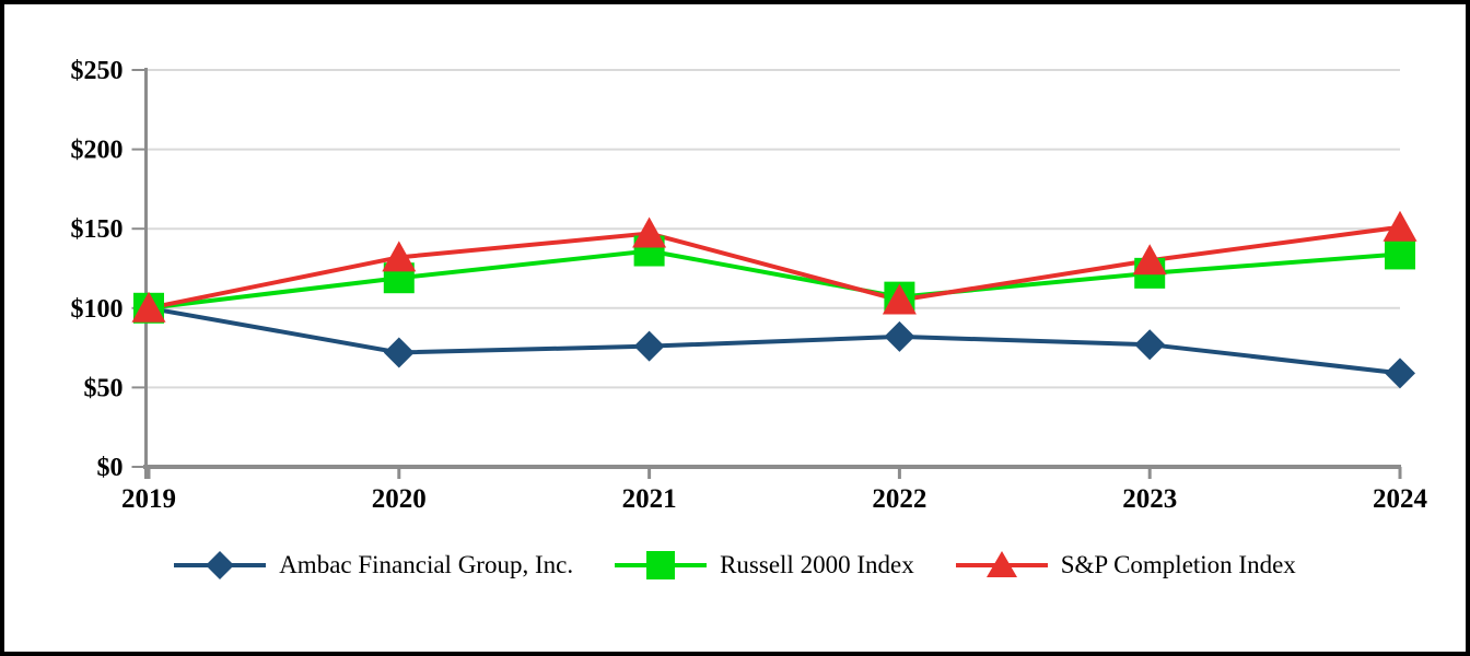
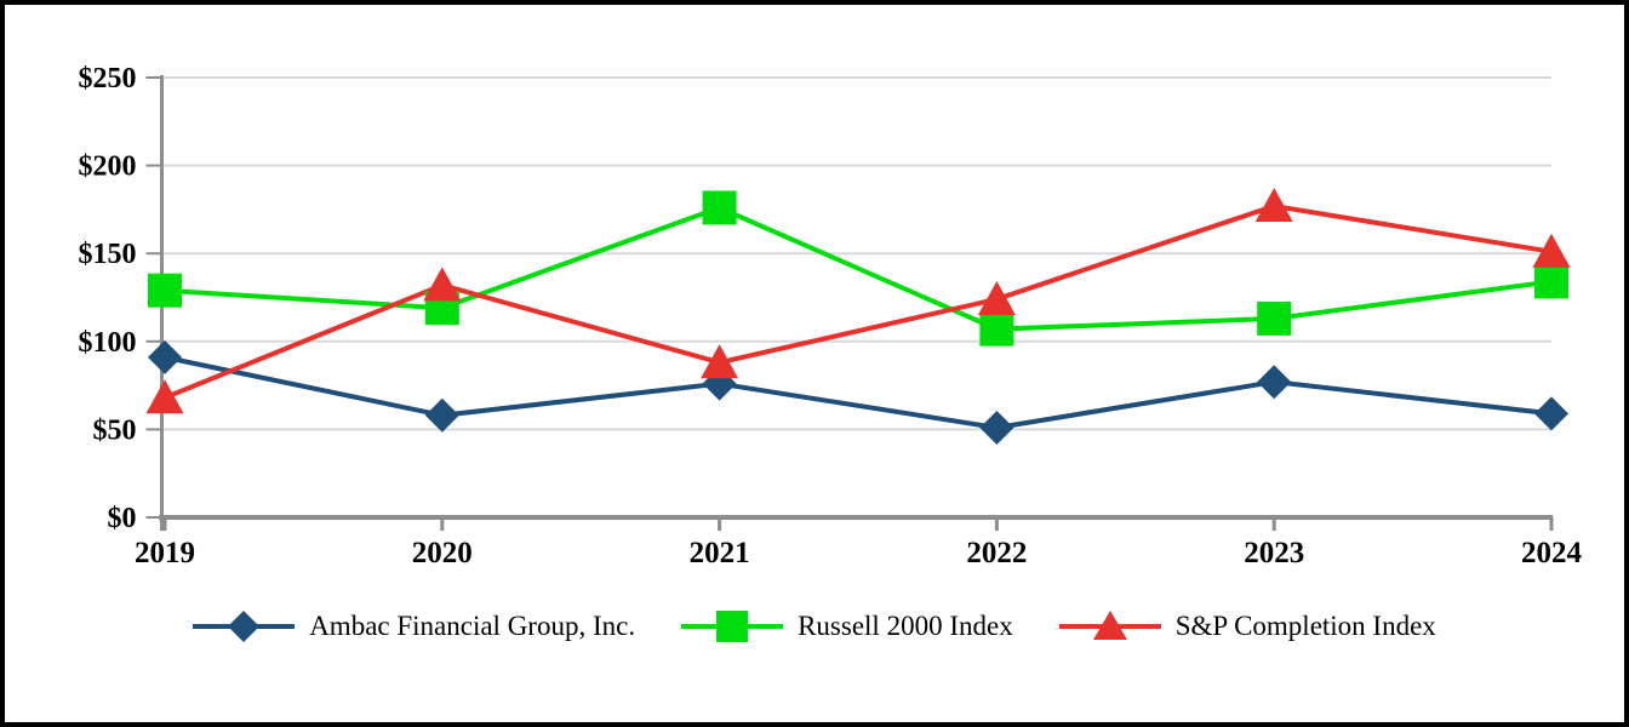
Ambac Financial Group, Inc./2019: $100 -> $91
Russell 2000 Index/2019: $100 -> $129
S&P Completion Index/2019: $100 -> $68
Ambac Financial Group, Inc./2020: $72 -> $58
Russell 2000 Index/2021: $136 -> $176
S&P Completion Index/2021: $147 -> $88
Ambac Financial Group, Inc./2022: $82 -> $51
S&P Completion Index/2022: $105 -> $124
Russell 2000 Index/2023: $122 -> $113
S&P Completion Index/2023: $130 -> $177
